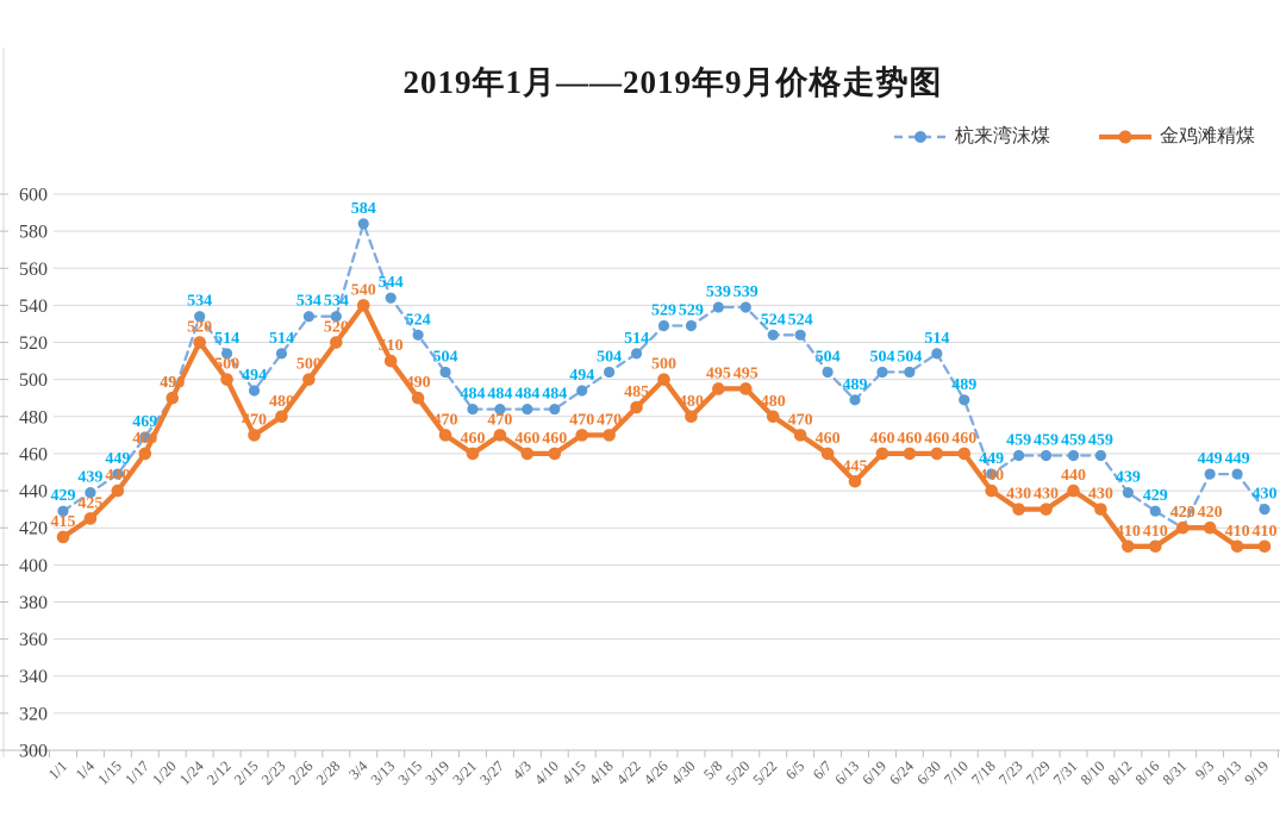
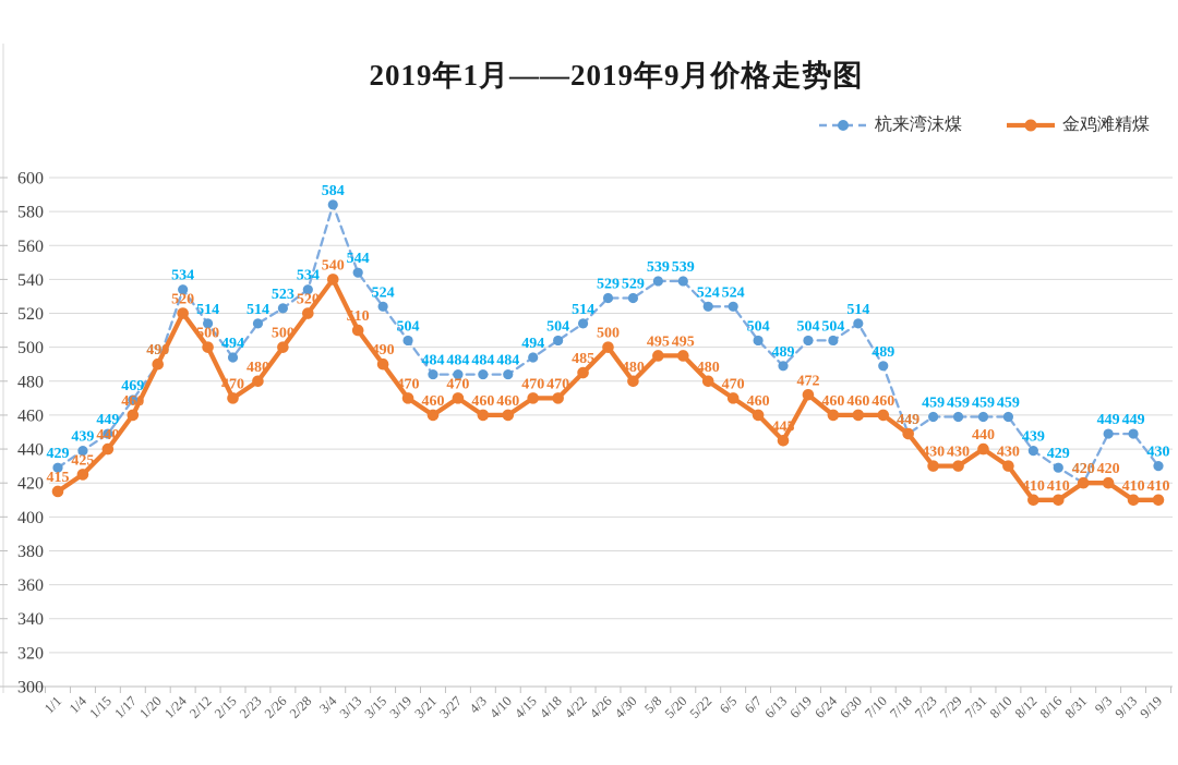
杭来湾沫煤/2/26: 534 -> 523
金鸡滩精煤/6/19: 460 -> 472
金鸡滩精煤/7/18: 440 -> 449
